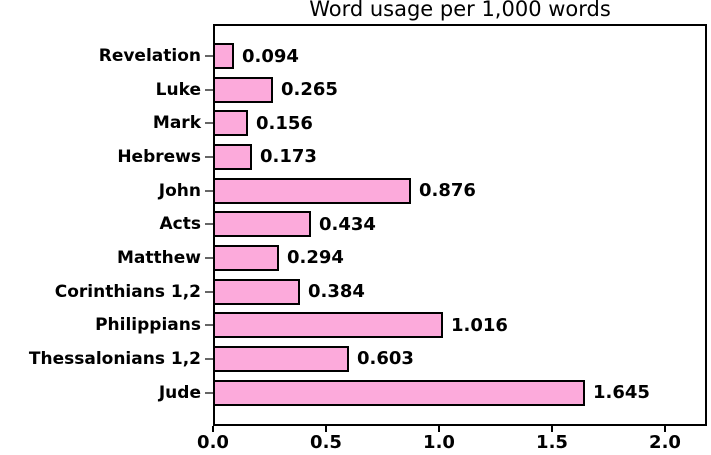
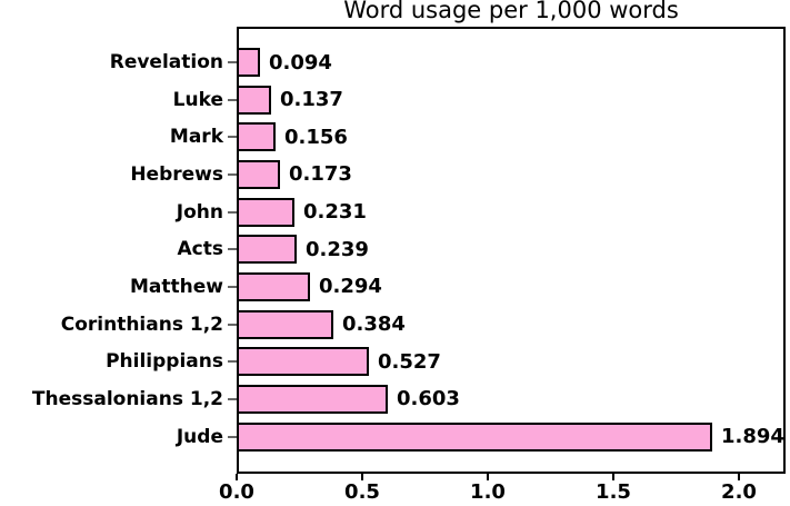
Luke: 0.265 -> 0.137
John: 0.876 -> 0.231
Acts: 0.434 -> 0.239
Philippians: 1.016 -> 0.527
Jude: 1.645 -> 1.894
